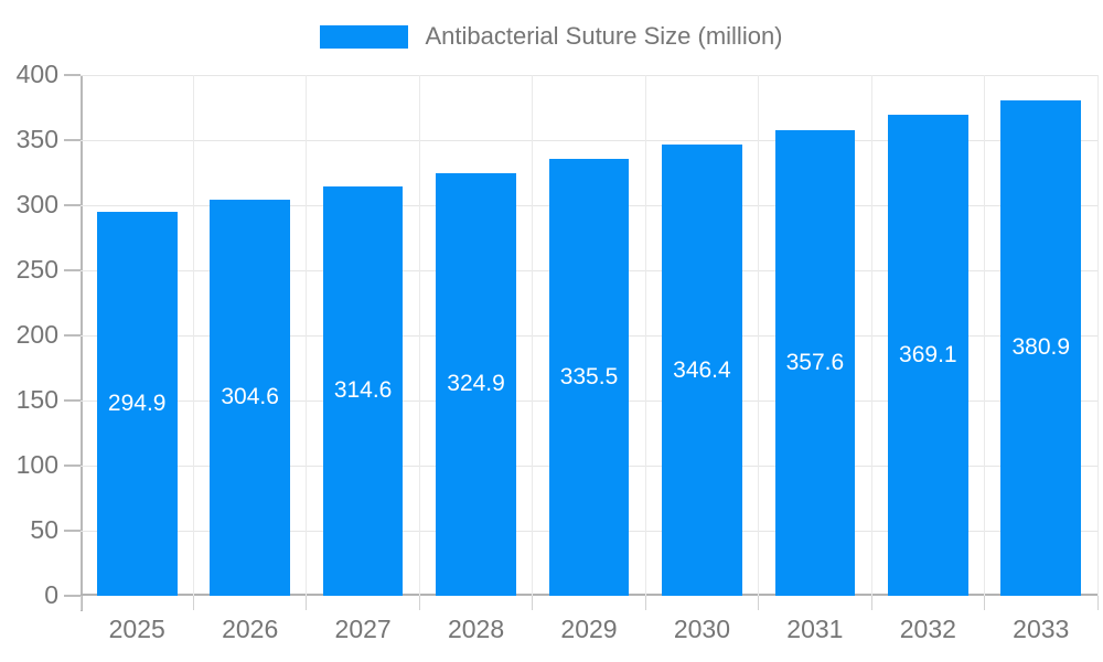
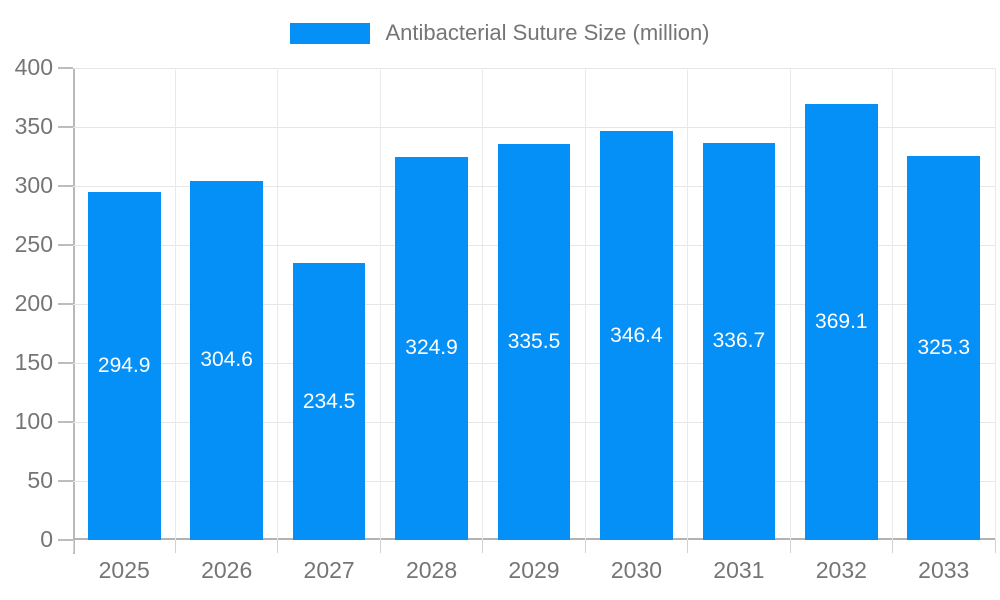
2027: 314.6 -> 234.5
2031: 357.6 -> 336.7
2033: 380.9 -> 325.3
